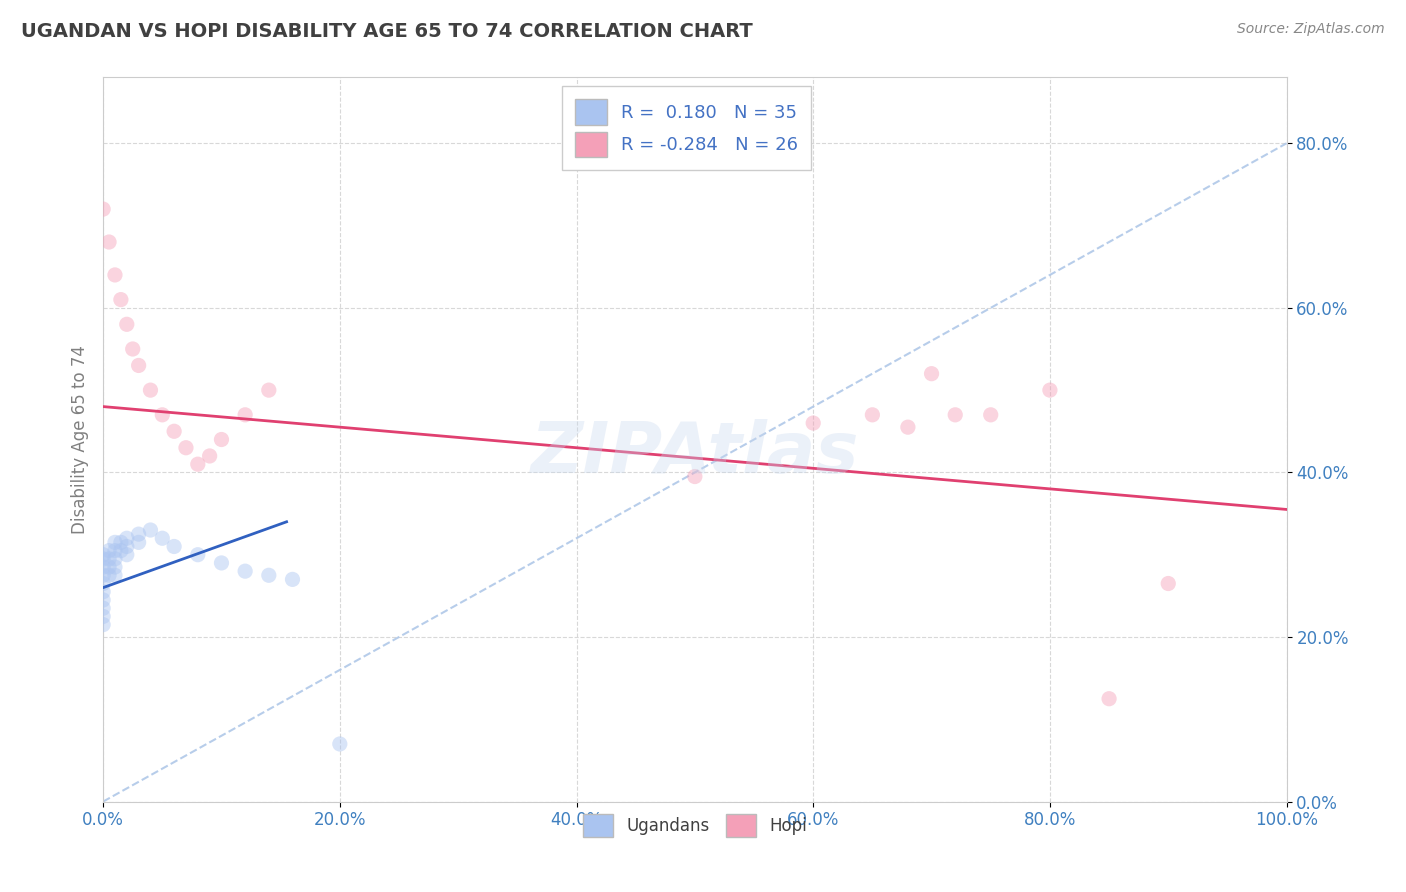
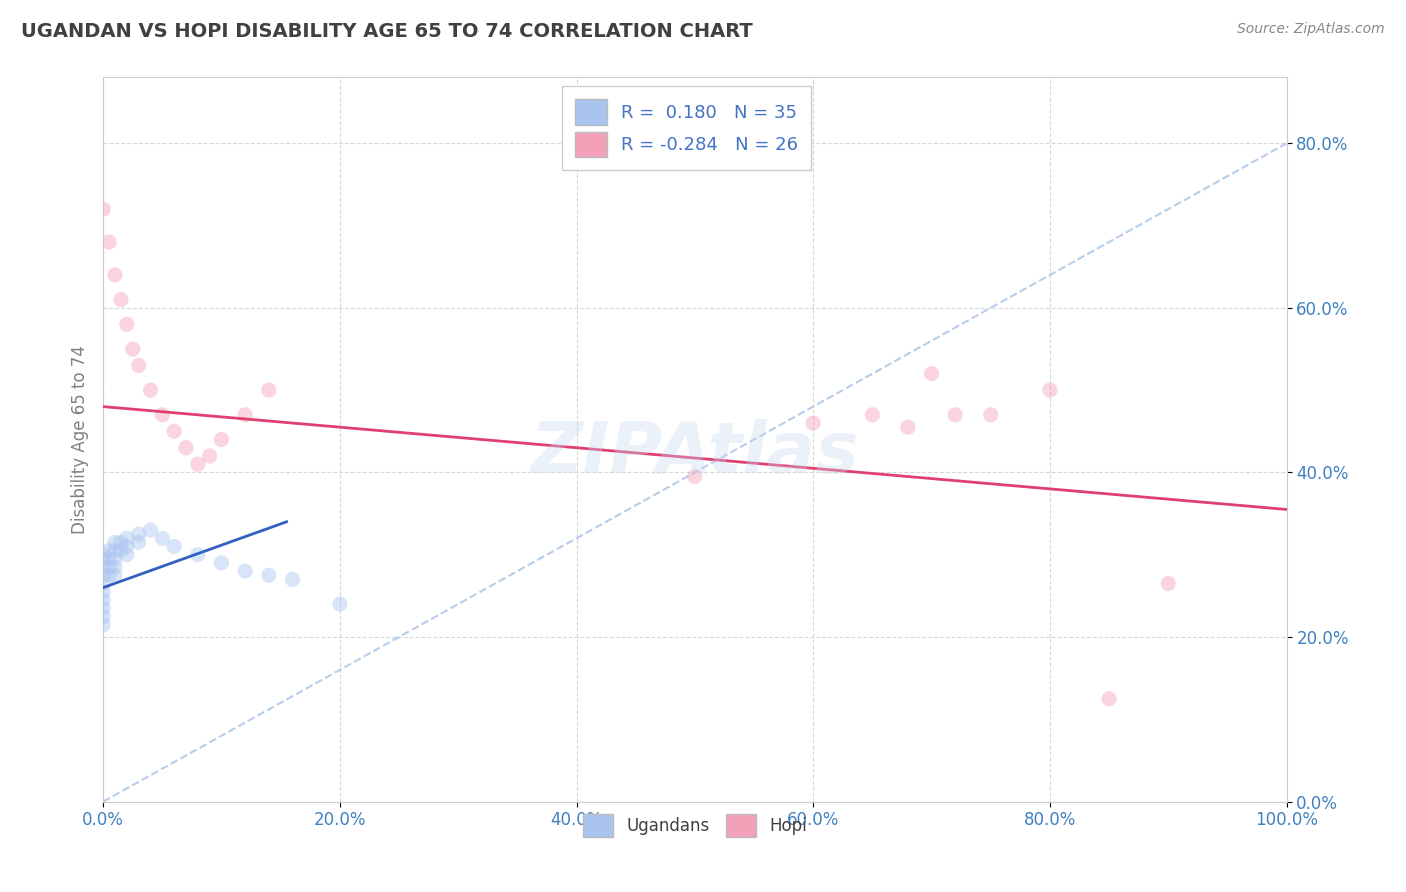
Ugandans/20.0%: 7.0% -> 24.0%
